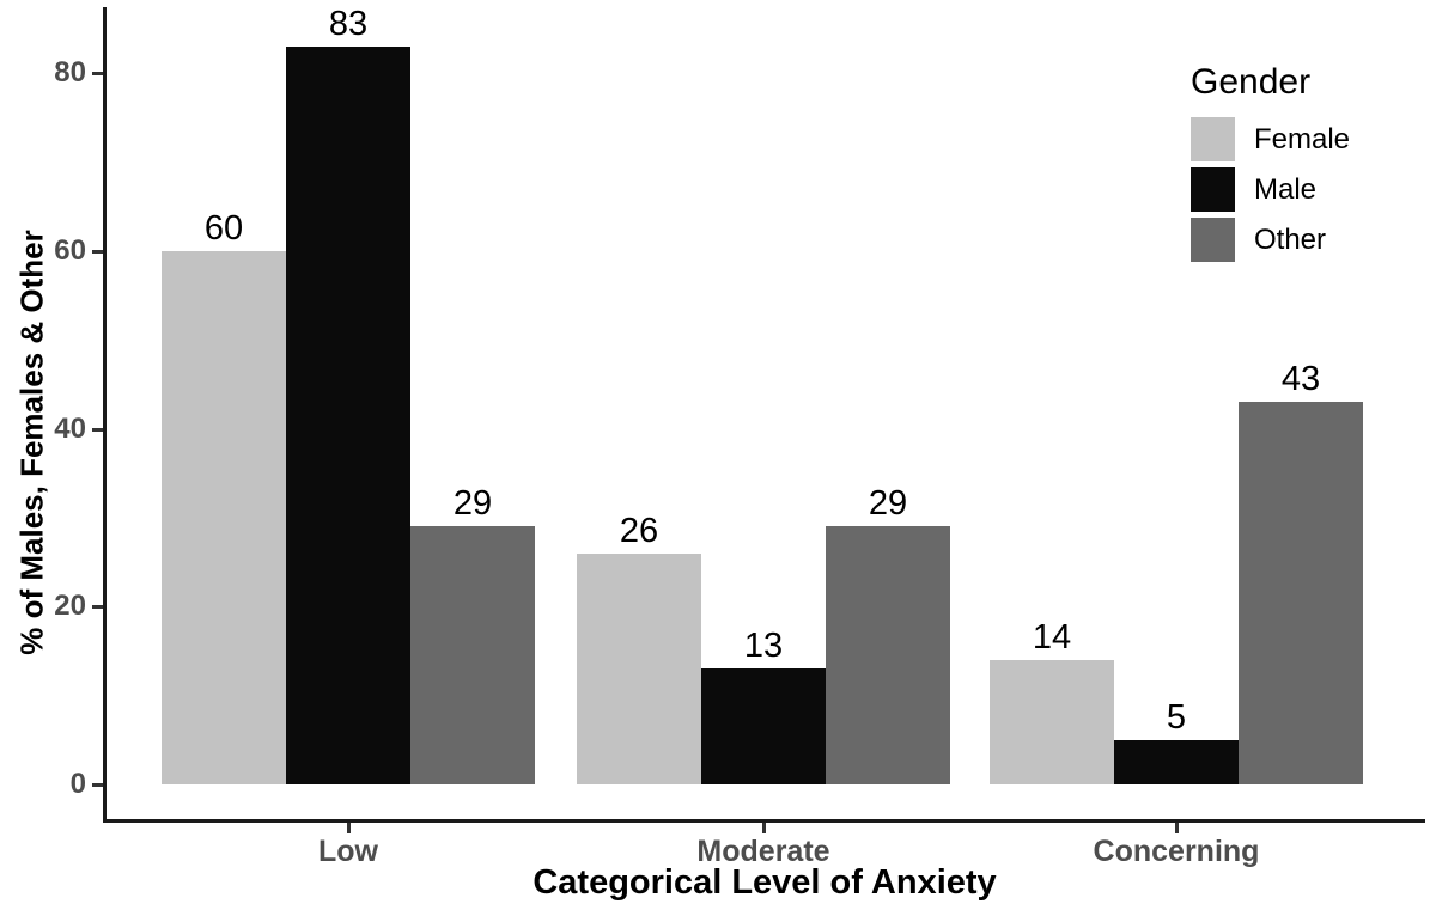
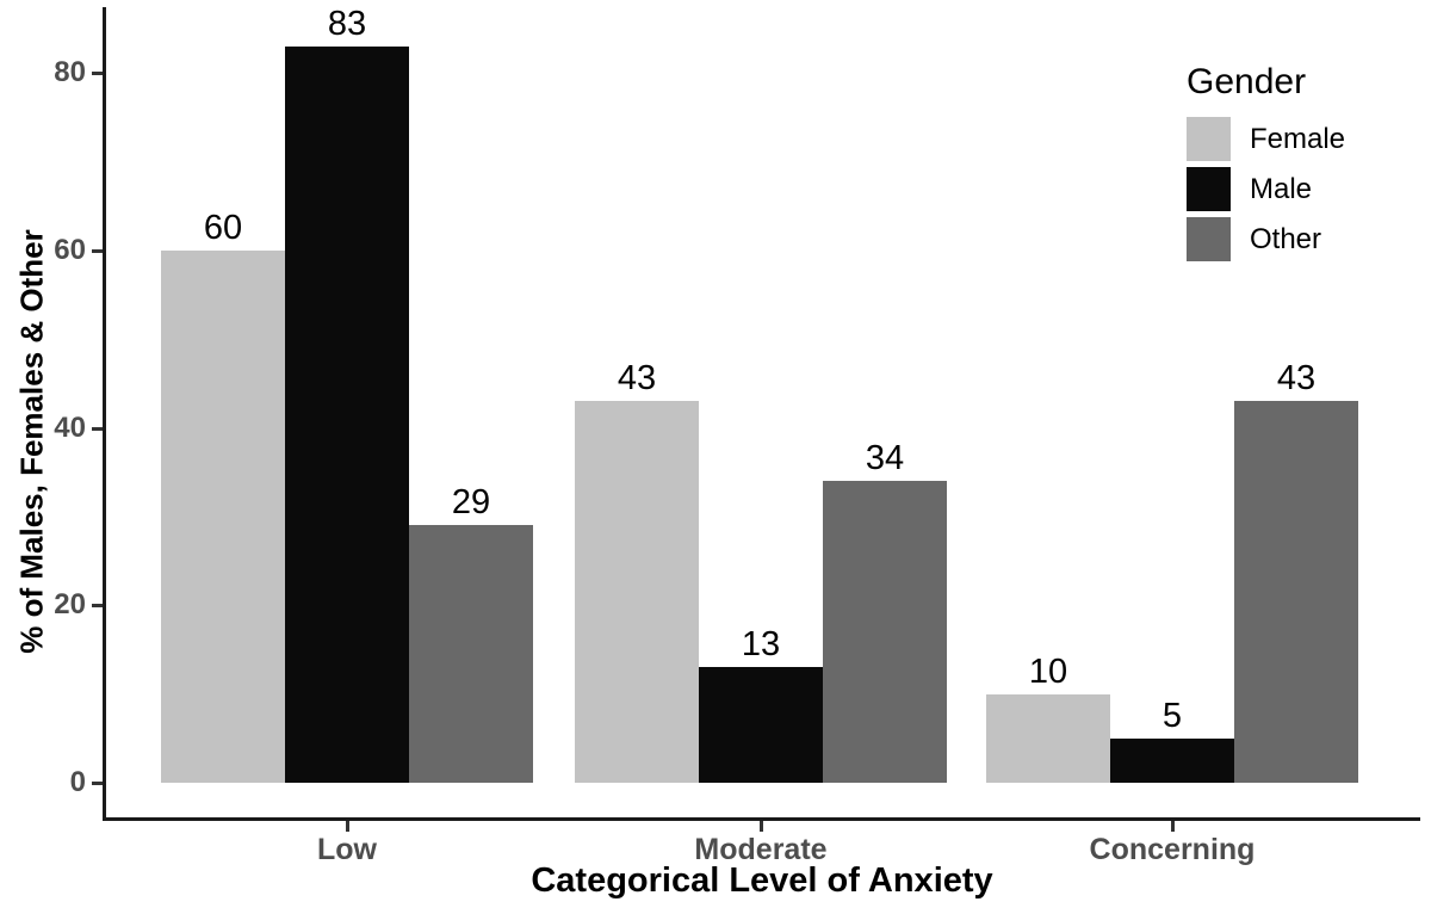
Female/Moderate: 26 -> 43
Other/Moderate: 29 -> 34
Female/Concerning: 14 -> 10
